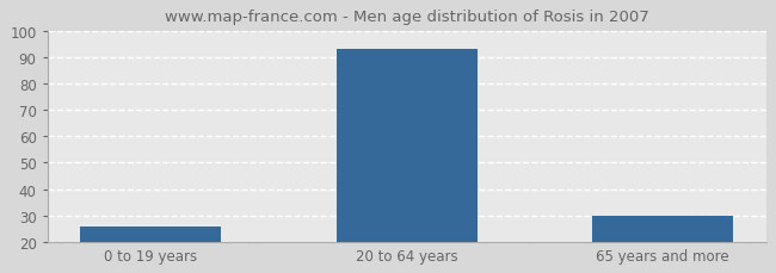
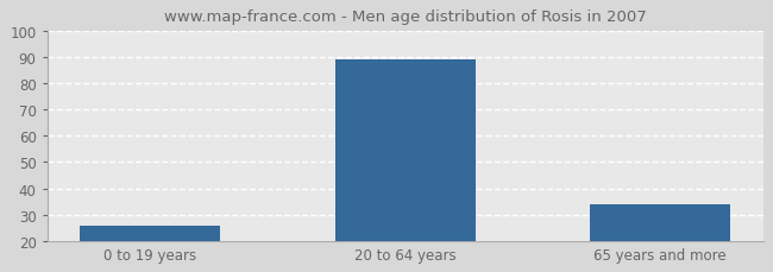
20 to 64 years: 93 -> 89
65 years and more: 30 -> 34
